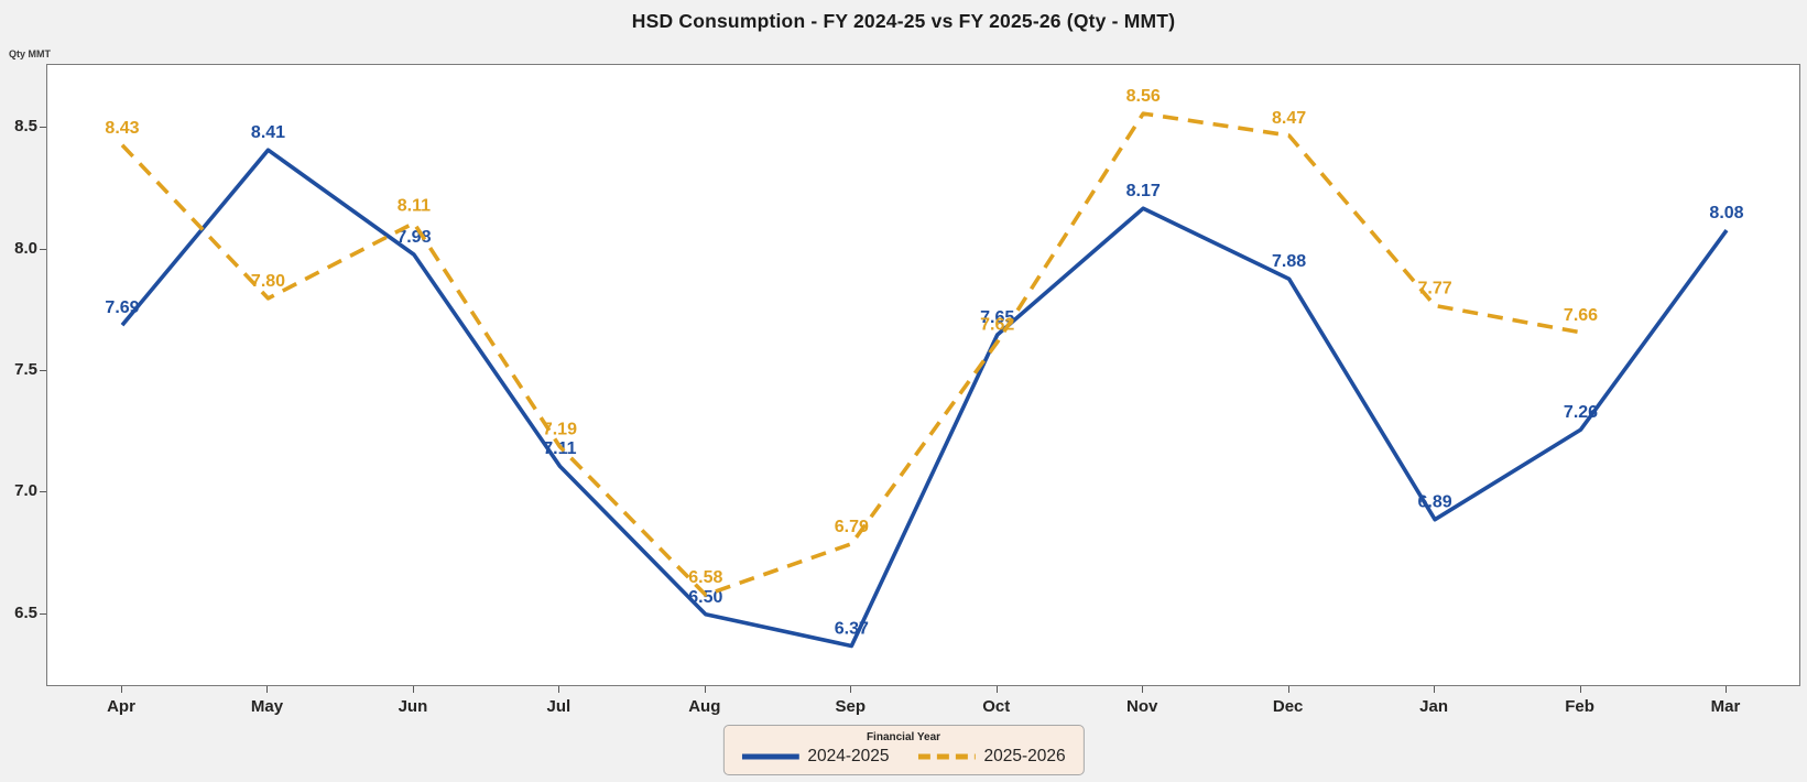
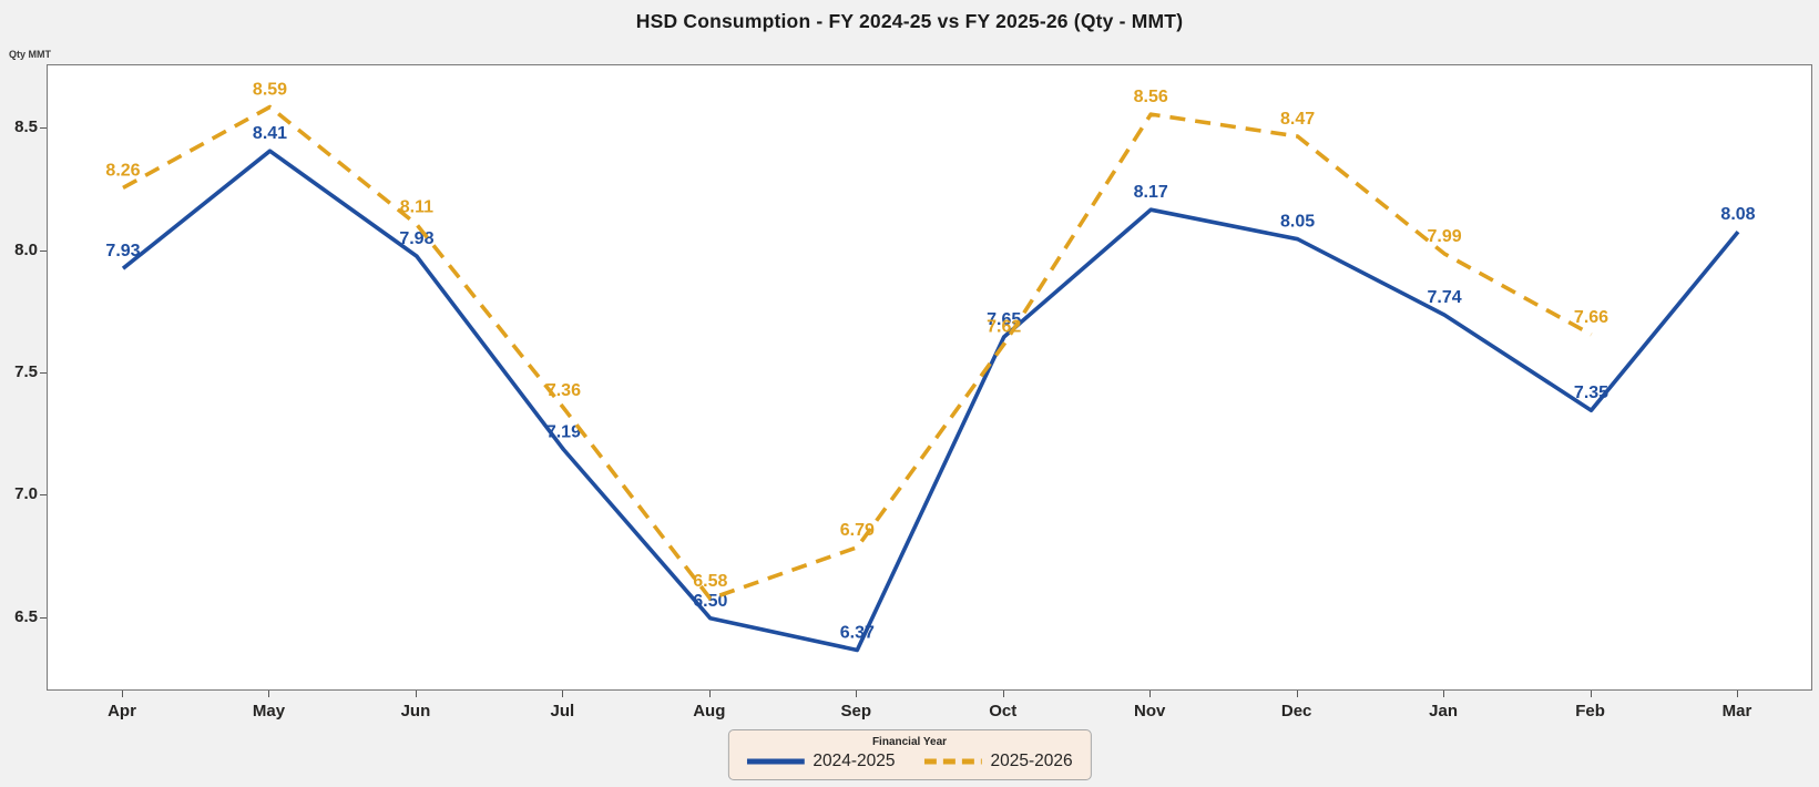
2024-2025/Apr: 7.69 -> 7.93
2025-2026/Apr: 8.43 -> 8.26
2025-2026/May: 7.80 -> 8.59
2024-2025/Jul: 7.11 -> 7.19
2025-2026/Jul: 7.19 -> 7.36
2024-2025/Dec: 7.88 -> 8.05
2024-2025/Jan: 6.89 -> 7.74
2025-2026/Jan: 7.77 -> 7.99
2024-2025/Feb: 7.26 -> 7.35
